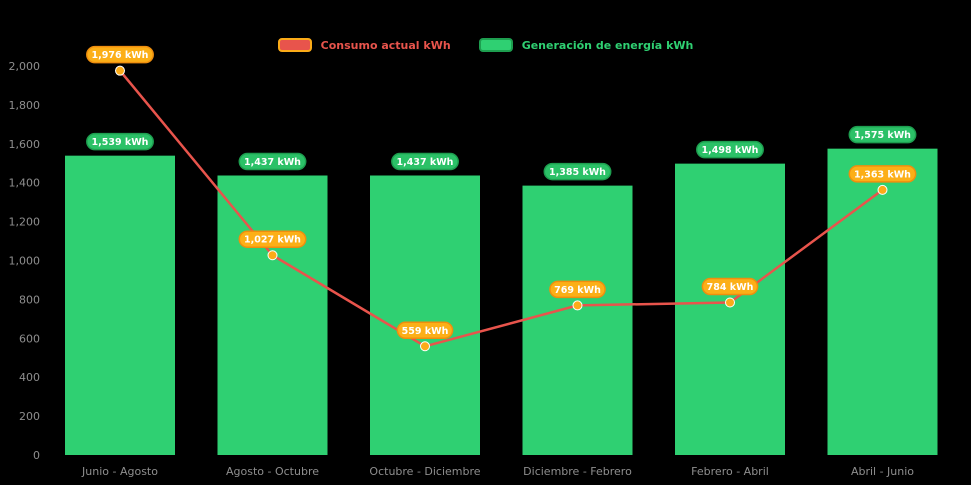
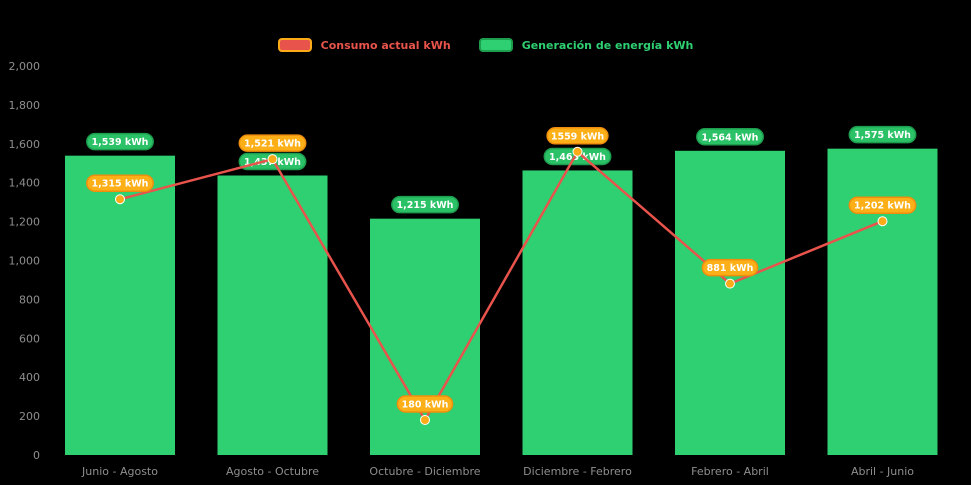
Consumo actual kWh/Junio - Agosto: 1,976 -> 1,315
Consumo actual kWh/Agosto - Octubre: 1,027 -> 1,521
Generación de energía kWh/Octubre - Diciembre: 1,437 -> 1,215
Consumo actual kWh/Octubre - Diciembre: 559 -> 180
Generación de energía kWh/Diciembre - Febrero: 1,385 -> 1,463
Consumo actual kWh/Diciembre - Febrero: 769 -> 1559
Generación de energía kWh/Febrero - Abril: 1,498 -> 1,564
Consumo actual kWh/Febrero - Abril: 784 -> 881
Consumo actual kWh/Abril - Junio: 1,363 -> 1,202
